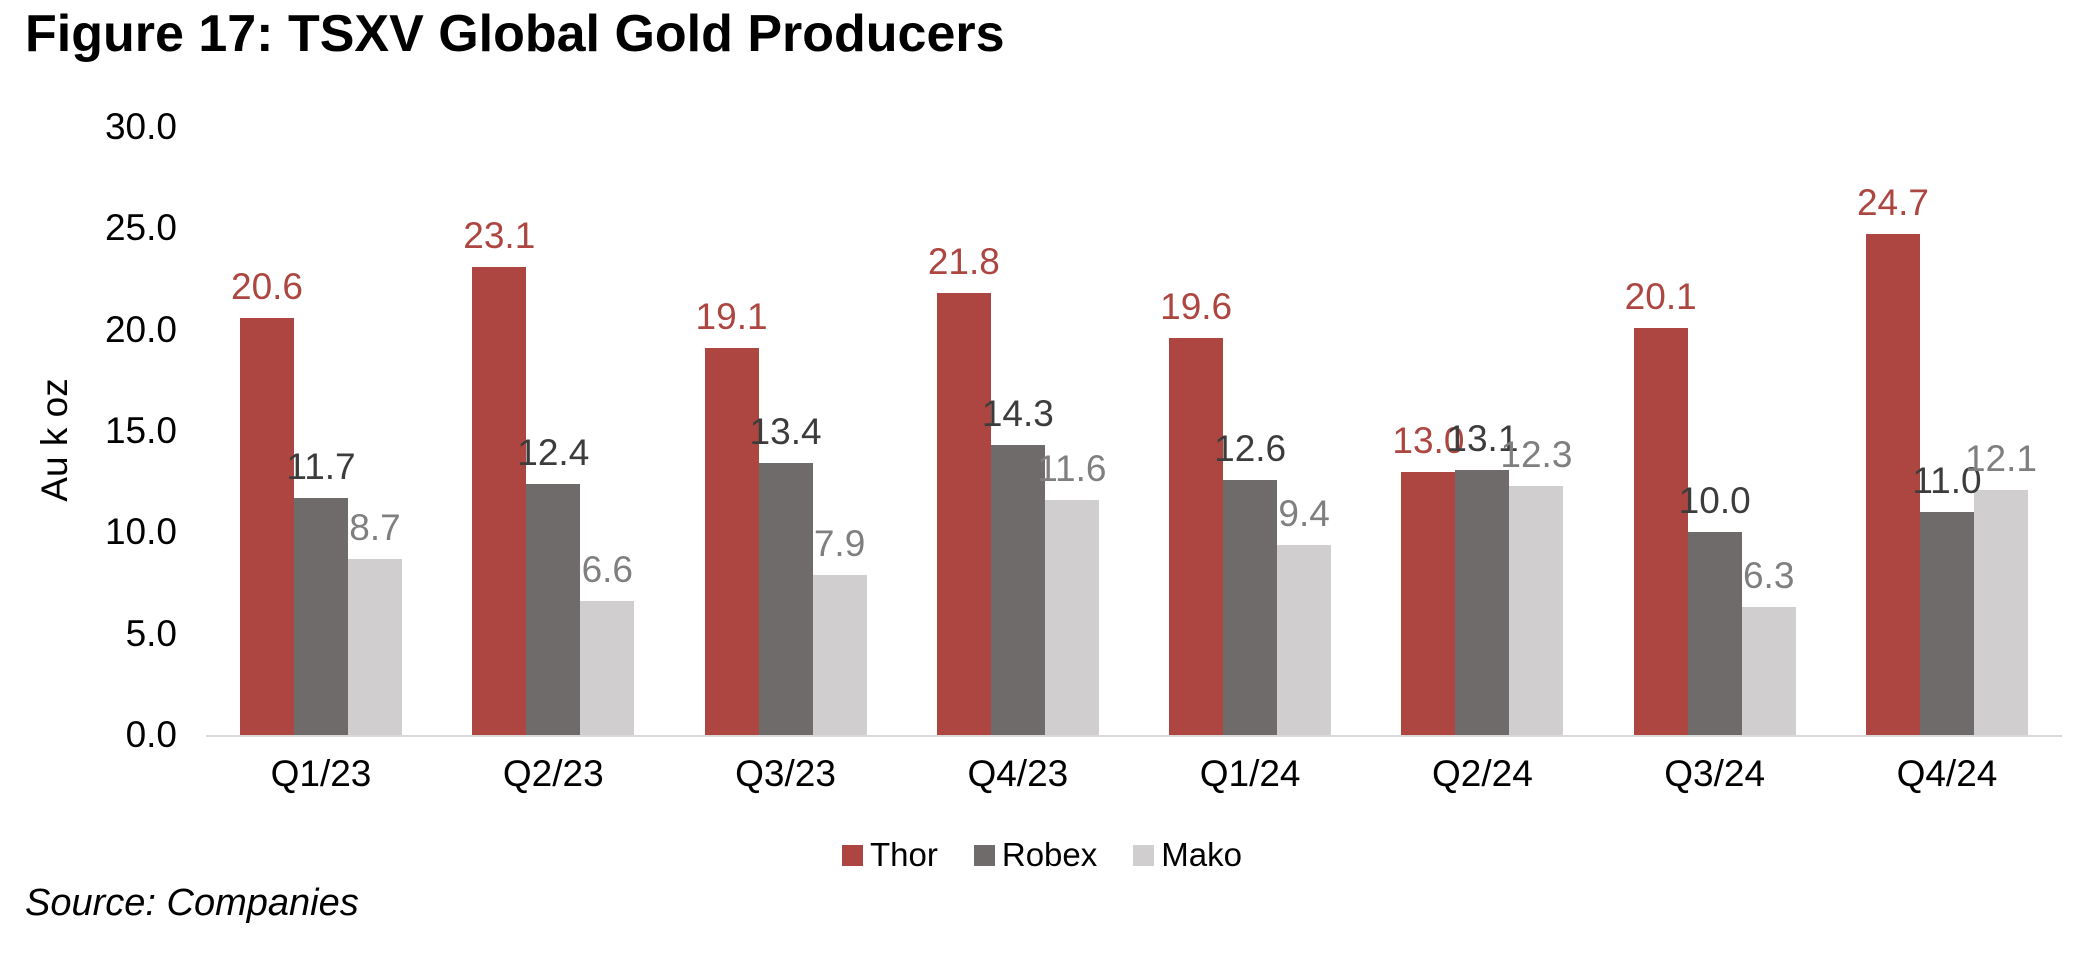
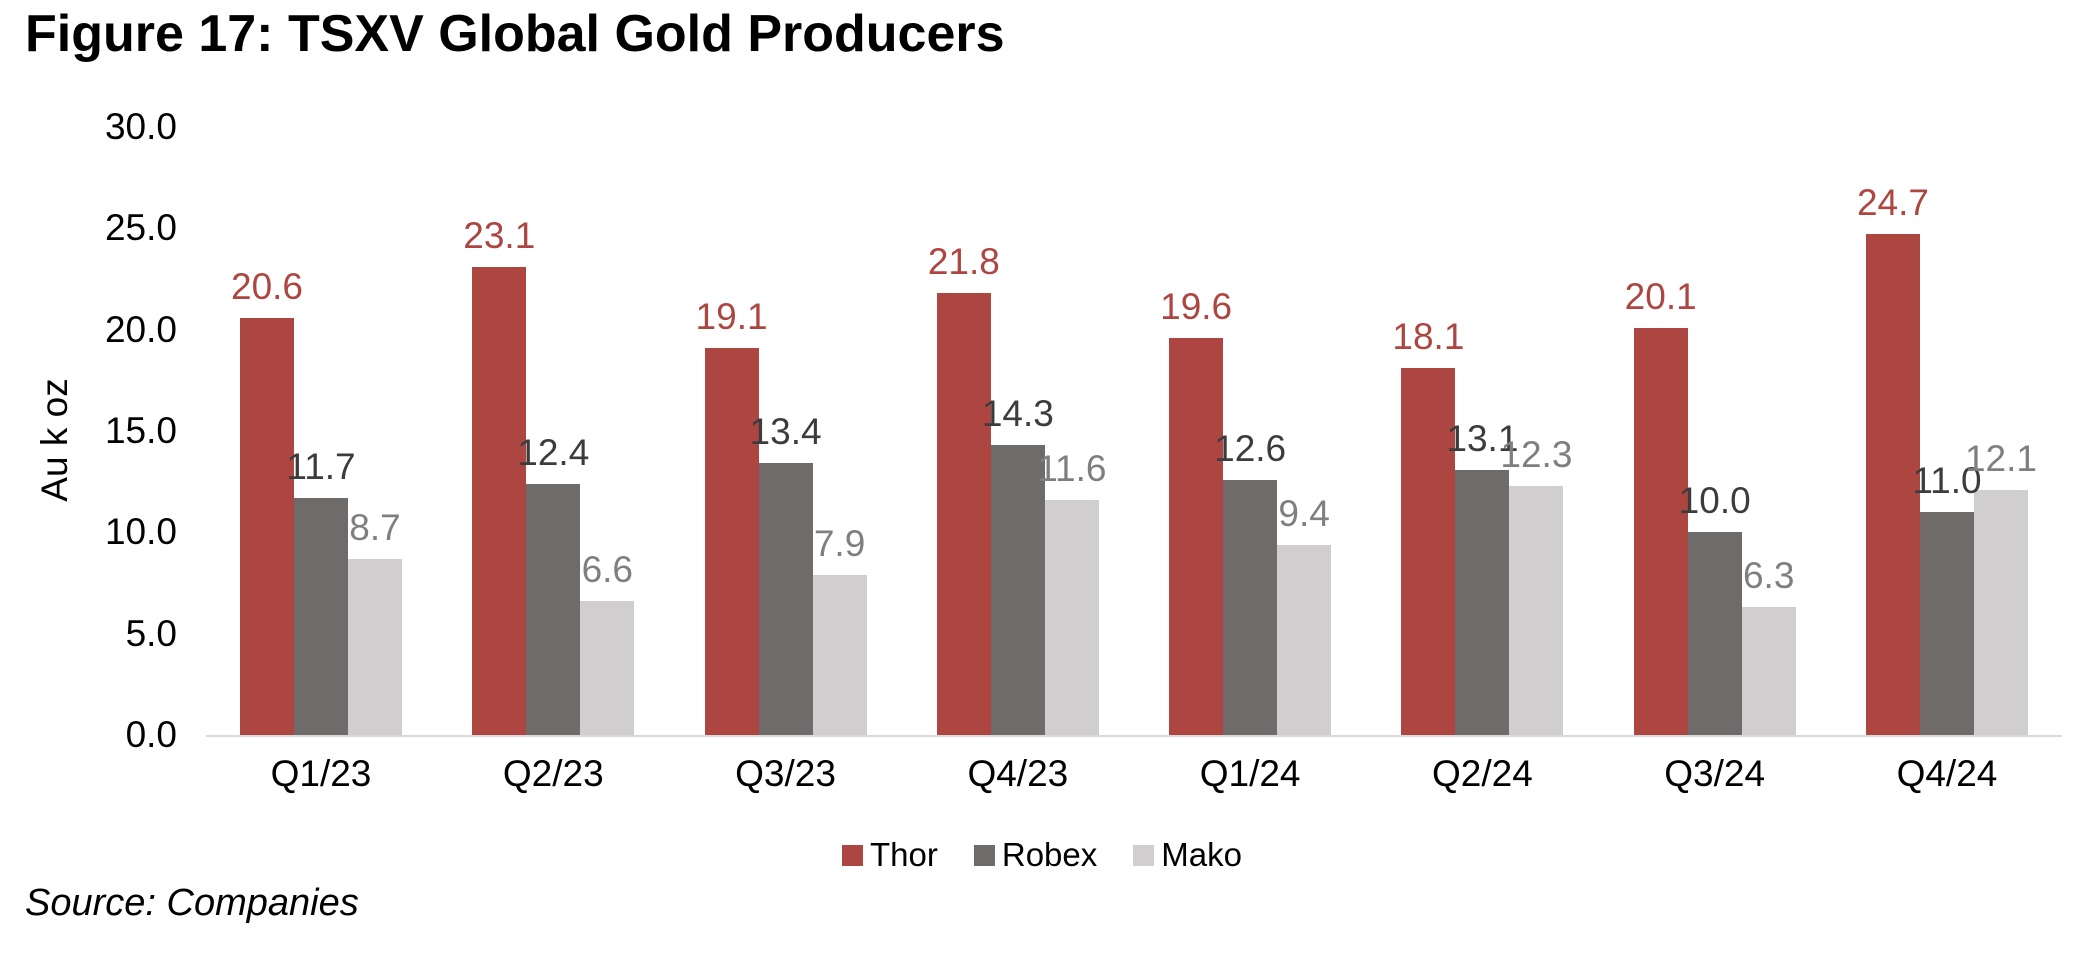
Thor/Q2/24: 13.0 -> 18.1
